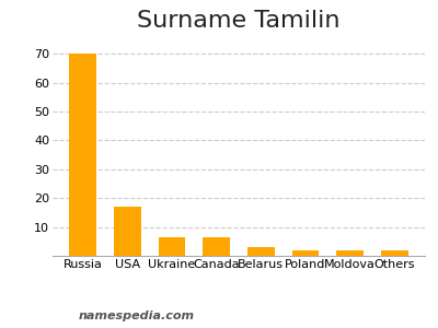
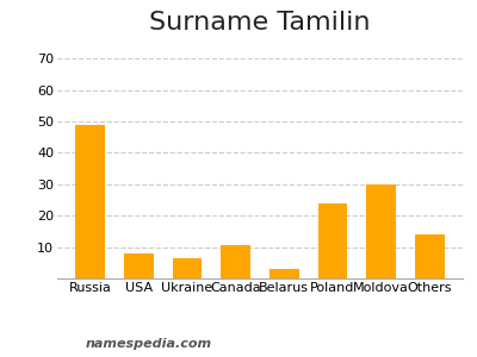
Russia: 70.0 -> 49.0
USA: 17.0 -> 8.0
Canada: 6.5 -> 10.5
Poland: 2.0 -> 24.0
Moldova: 2.0 -> 30.0
Others: 2.0 -> 14.0
